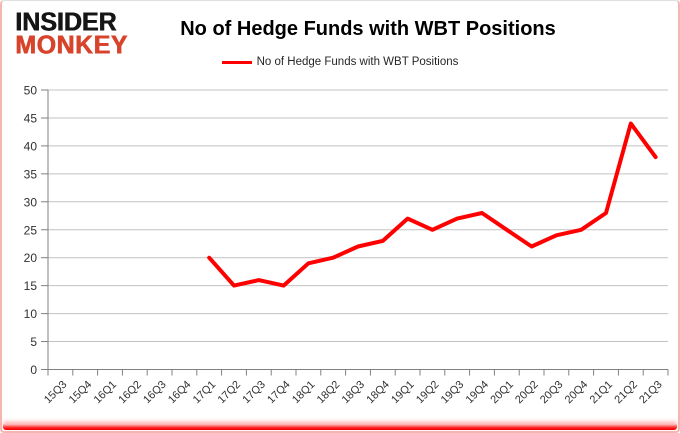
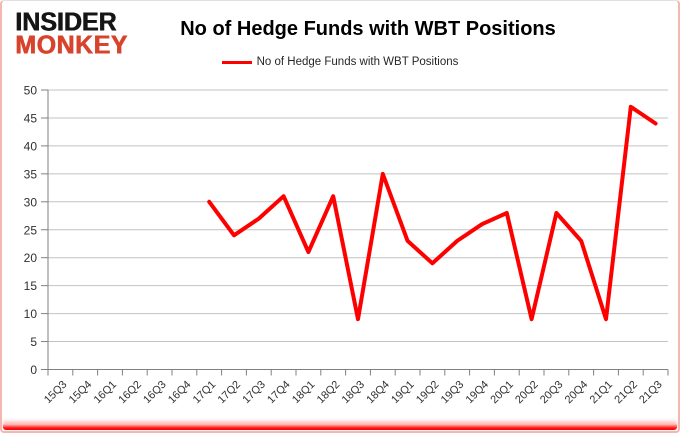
17Q1: 20 -> 30
17Q2: 15 -> 24
17Q3: 16 -> 27
17Q4: 15 -> 31
18Q1: 19 -> 21
18Q2: 20 -> 31
18Q3: 22 -> 9
18Q4: 23 -> 35
19Q1: 27 -> 23
19Q2: 25 -> 19
19Q3: 27 -> 23
19Q4: 28 -> 26
20Q1: 25 -> 28
20Q2: 22 -> 9
20Q3: 24 -> 28
20Q4: 25 -> 23
21Q1: 28 -> 9
21Q2: 44 -> 47
21Q3: 38 -> 44
